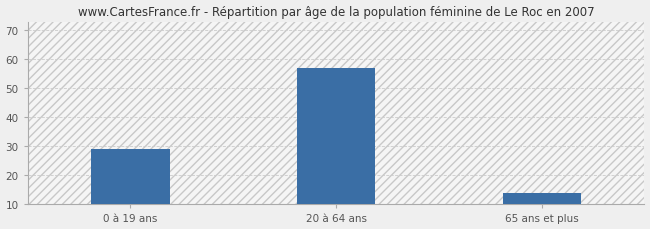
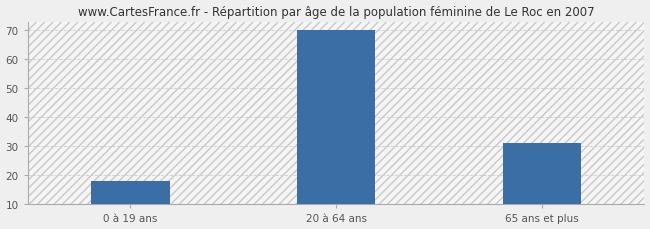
0 à 19 ans: 29 -> 18
20 à 64 ans: 57 -> 70
65 ans et plus: 14 -> 31
